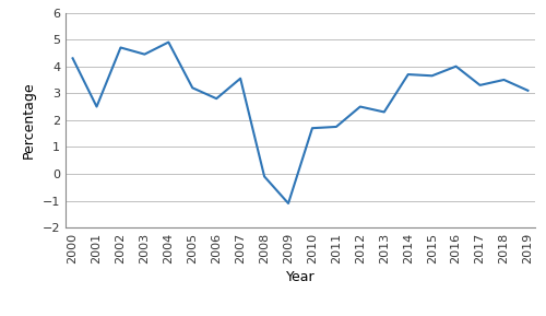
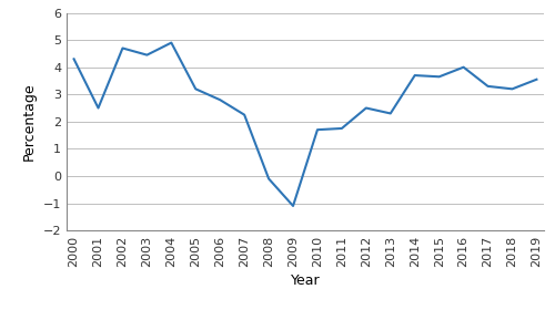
2007: 3.55 -> 2.25
2018: 3.50 -> 3.20
2019: 3.10 -> 3.55
